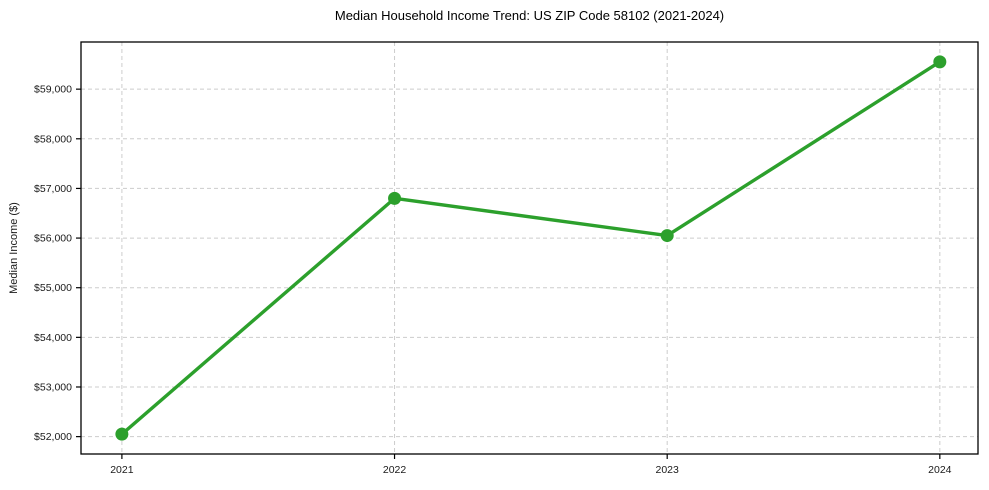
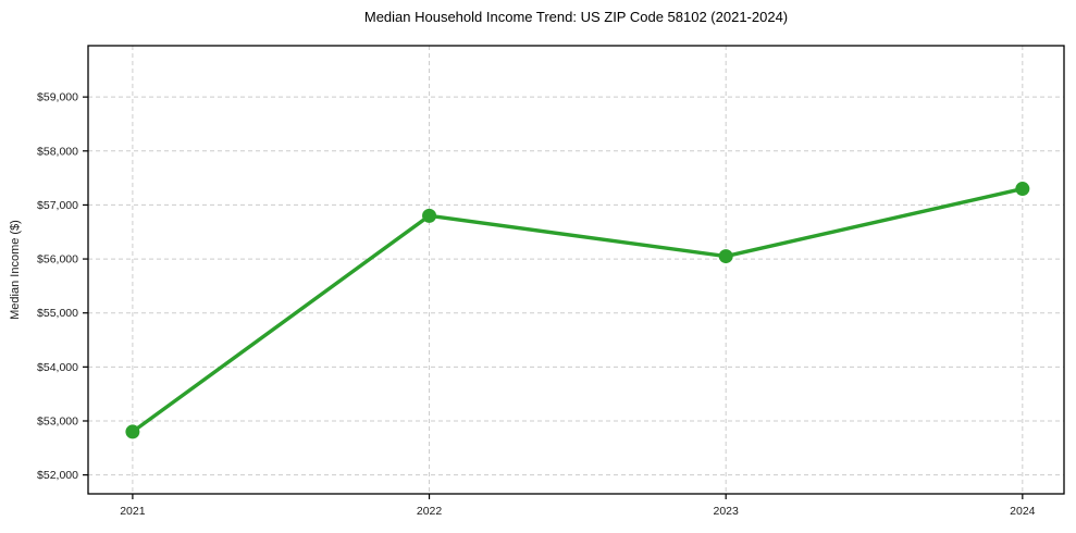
2021: $52000 -> $52800
2024: $59600 -> $57300
